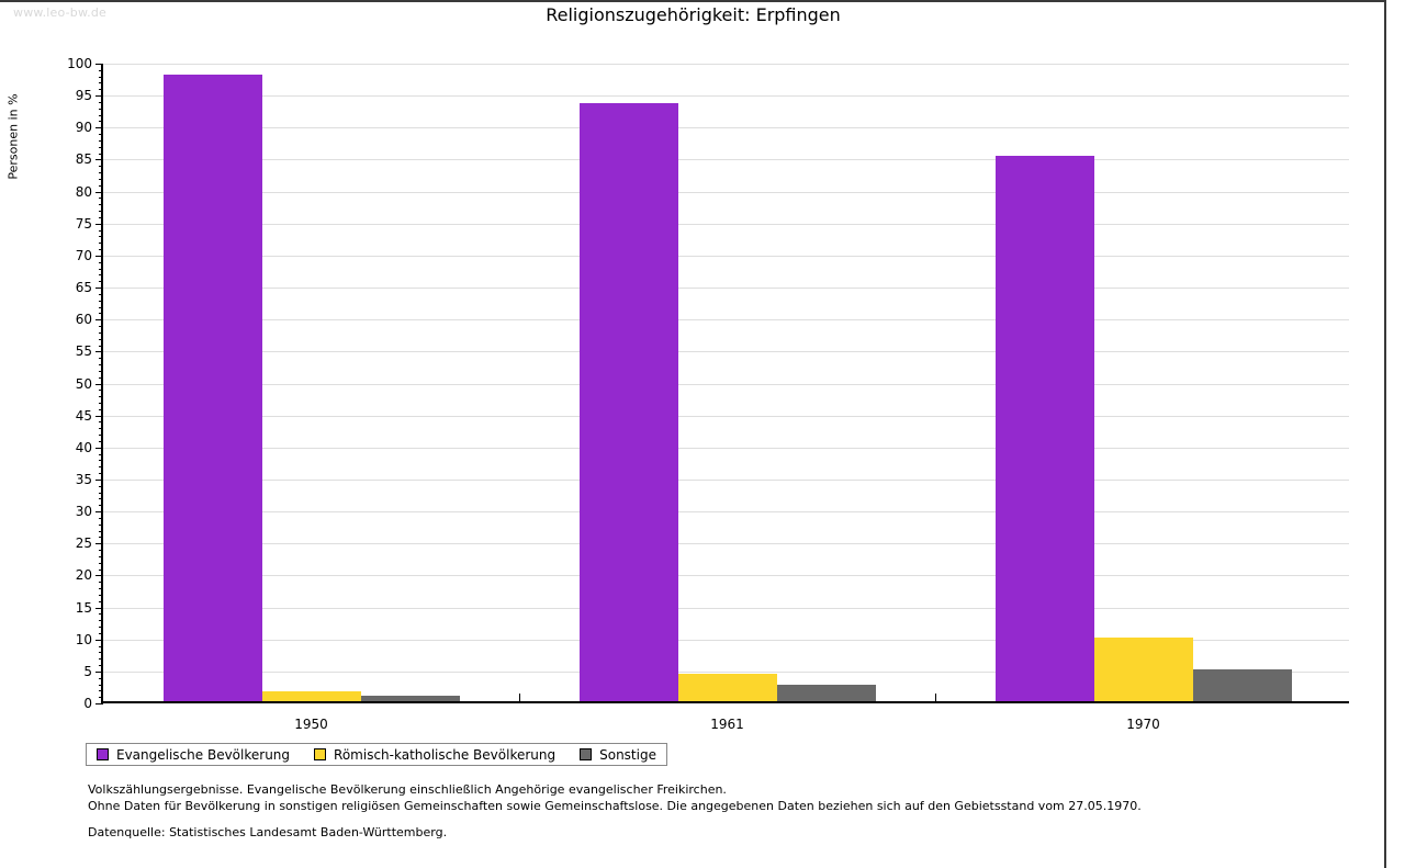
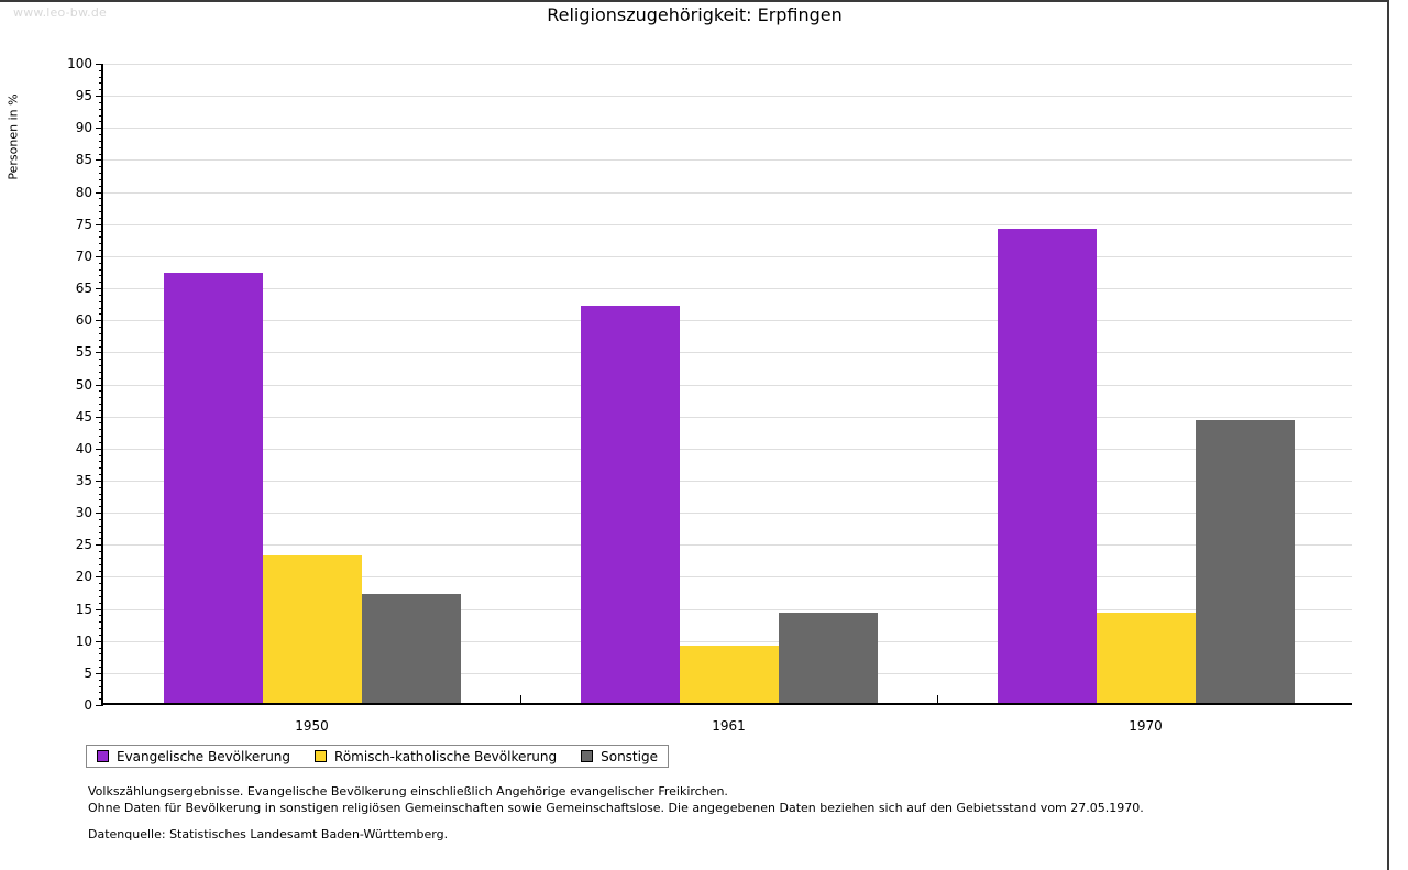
Evangelische Bevölkerung/1950: 98 -> 67
Römisch-katholische Bevölkerung/1950: 2 -> 23
Sonstige/1950: 1 -> 17
Evangelische Bevölkerung/1961: 93 -> 62
Römisch-katholische Bevölkerung/1961: 4 -> 9
Sonstige/1961: 2 -> 14
Evangelische Bevölkerung/1970: 85 -> 74
Römisch-katholische Bevölkerung/1970: 10 -> 14
Sonstige/1970: 5 -> 44
